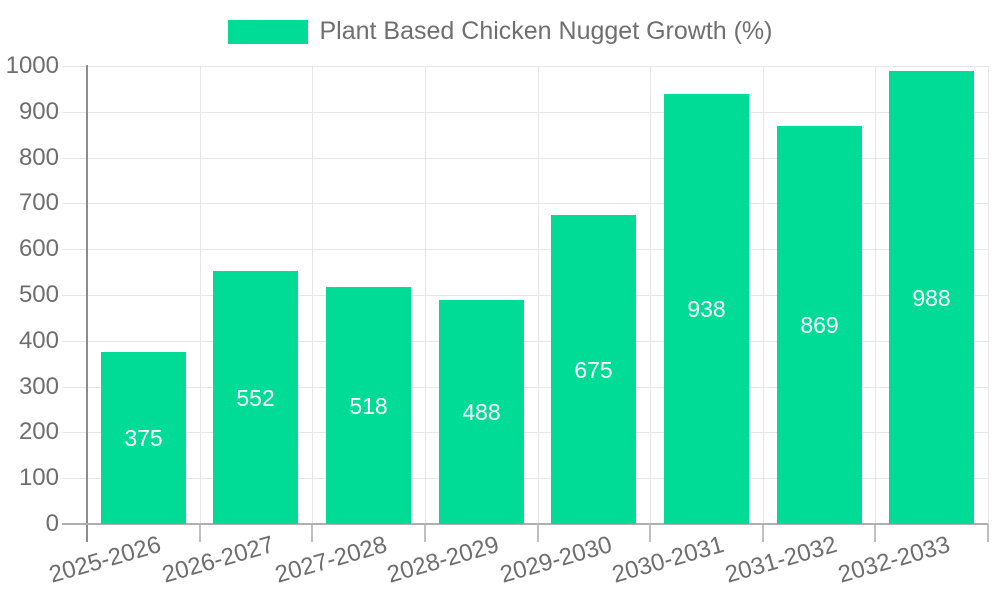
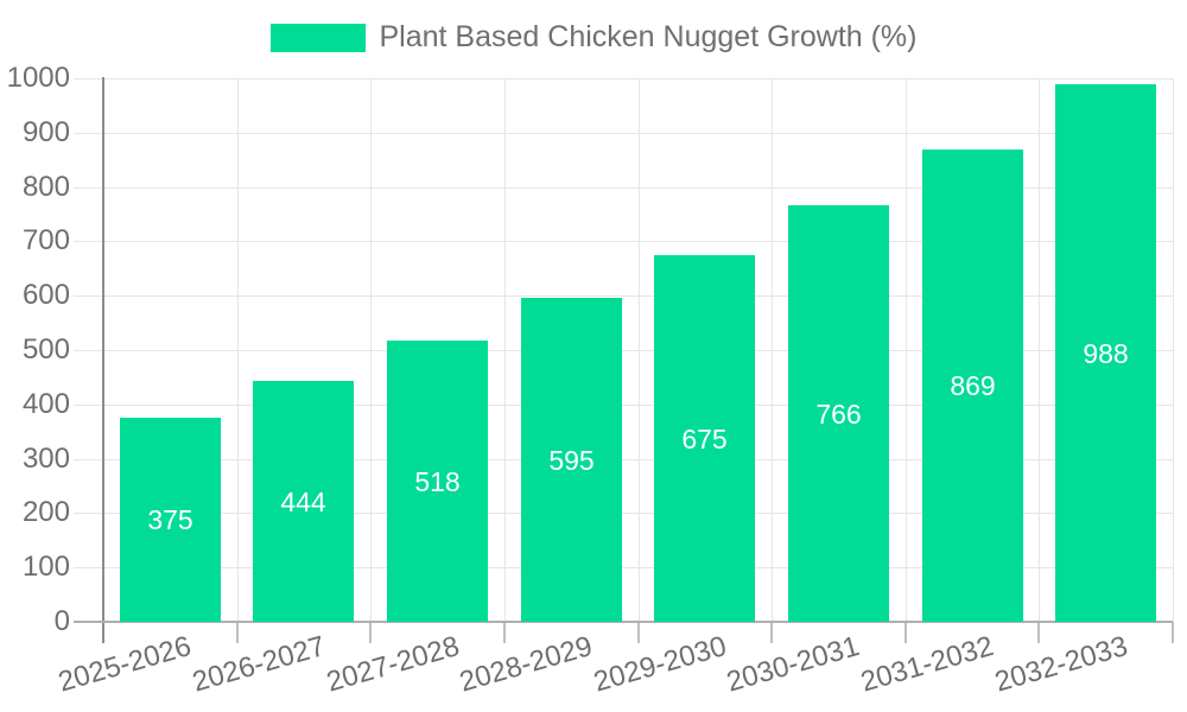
2026-2027: 552 -> 444
2028-2029: 488 -> 595
2030-2031: 938 -> 766
